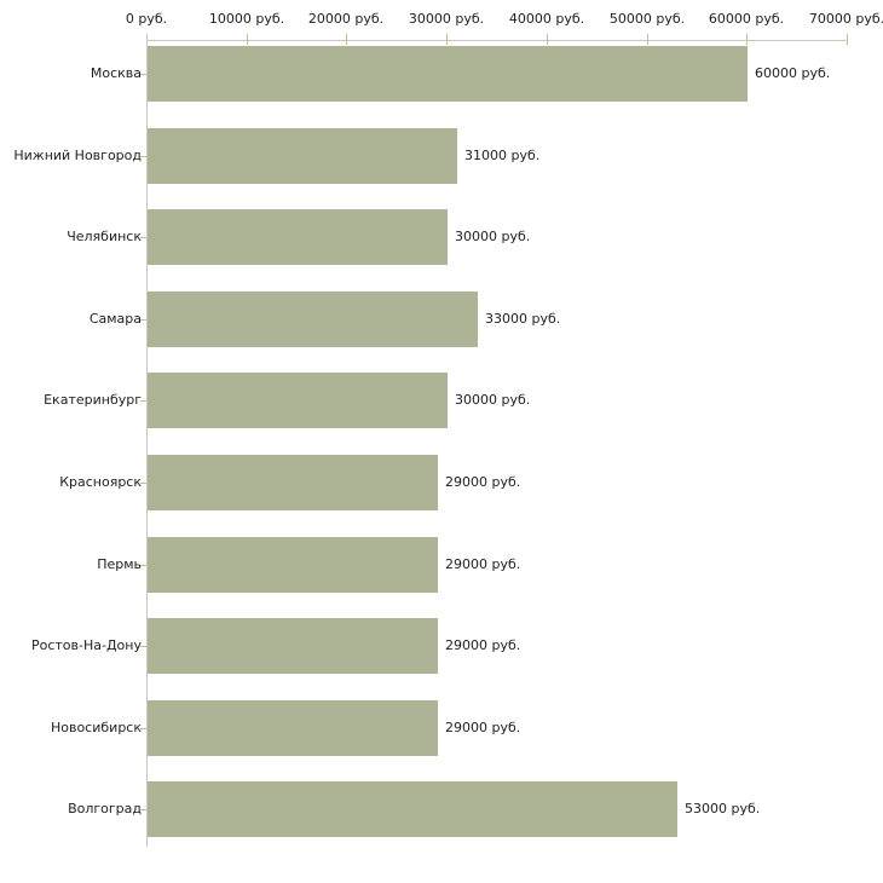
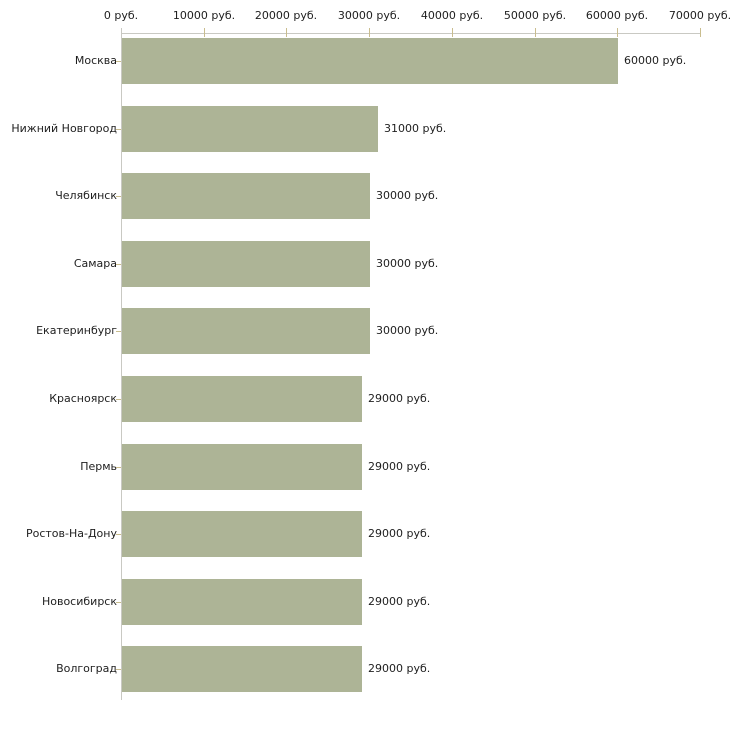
Самара: 33000 -> 30000
Волгоград: 53000 -> 29000
